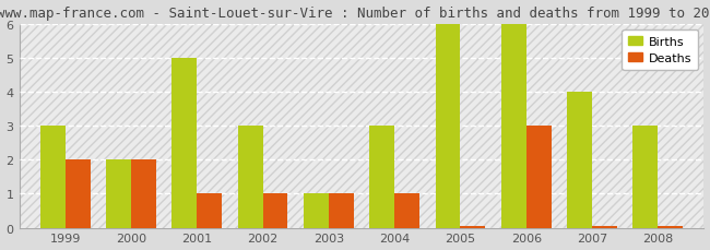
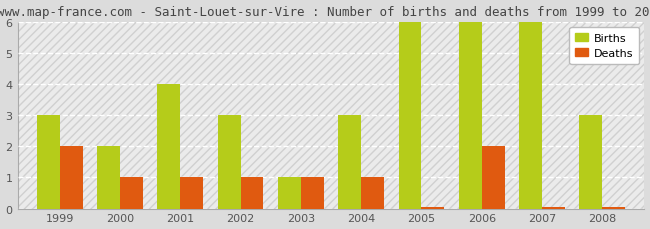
Deaths/2000: 2.00 -> 1.00
Births/2001: 5 -> 4
Deaths/2006: 3.00 -> 2.00
Births/2007: 4 -> 6
